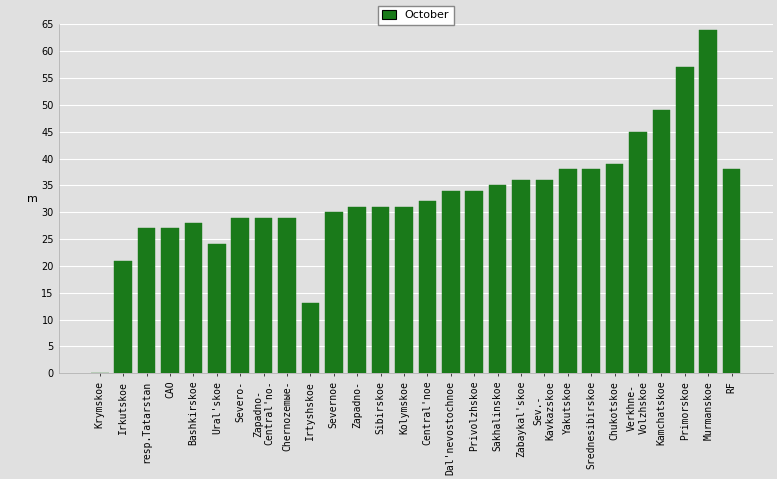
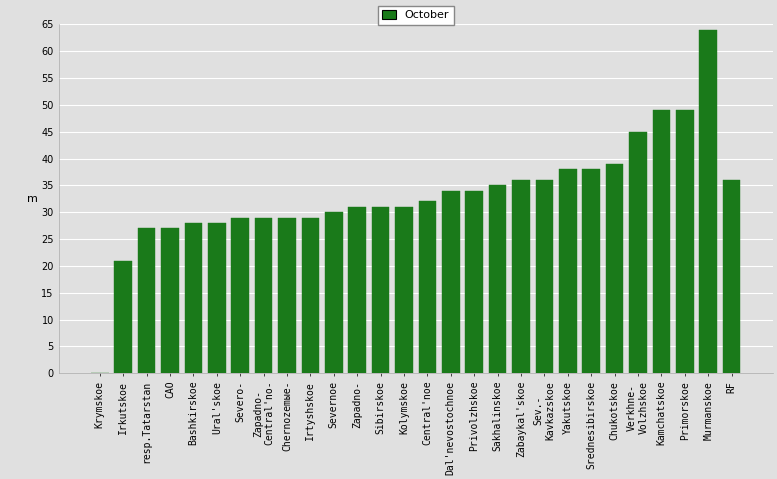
Ural'skoe: 24 -> 28
Irtyshskoe: 13 -> 29
Primorskoe: 57 -> 49
RF: 38 -> 36
